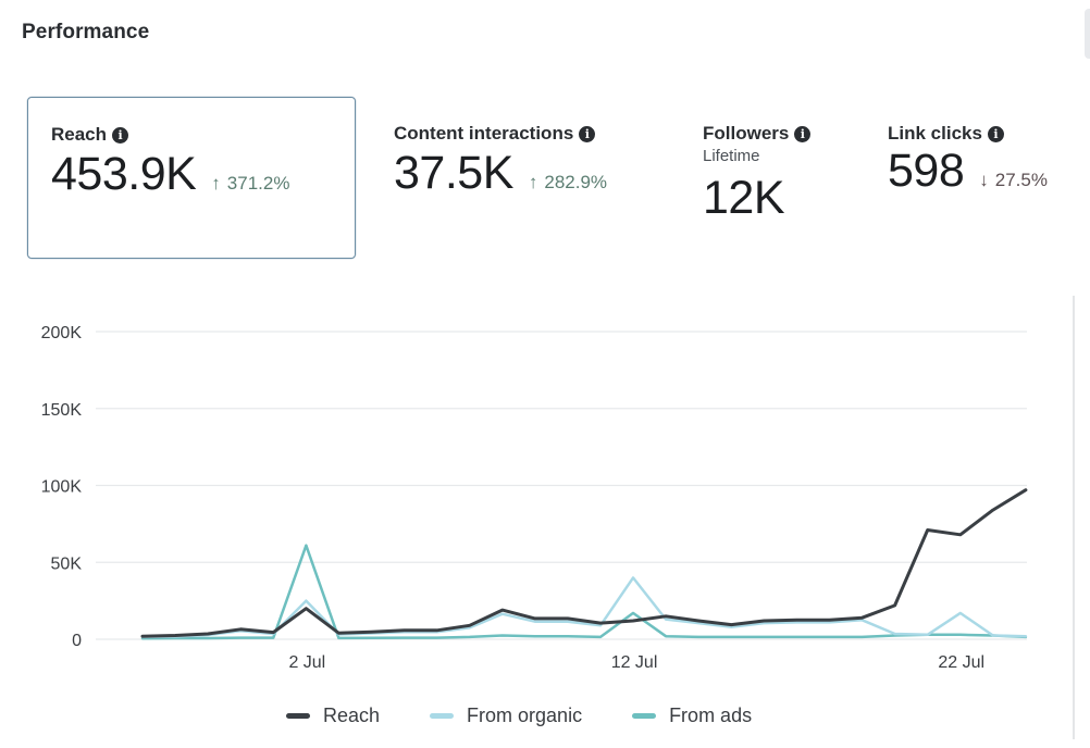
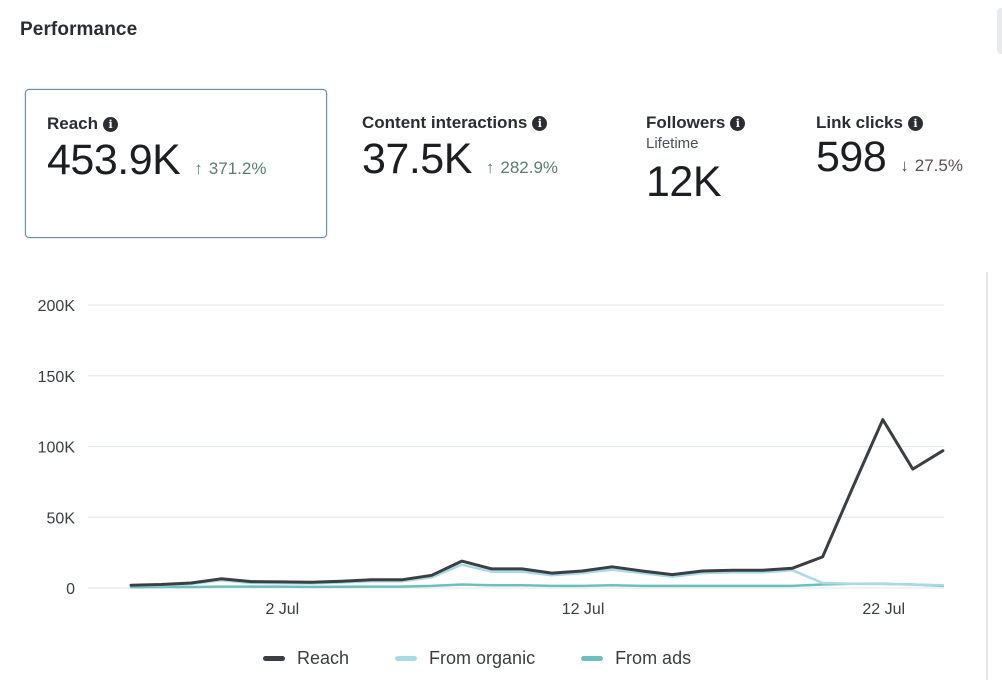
Reach/2 Jul: 20K -> 4K
From organic/2 Jul: 25K -> 3K
From ads/2 Jul: 61K -> 1K
From organic/12 Jul: 40K -> 10K
From ads/12 Jul: 17K -> 2K
Reach/22 Jul: 68K -> 119K
From organic/22 Jul: 17K -> 3K
